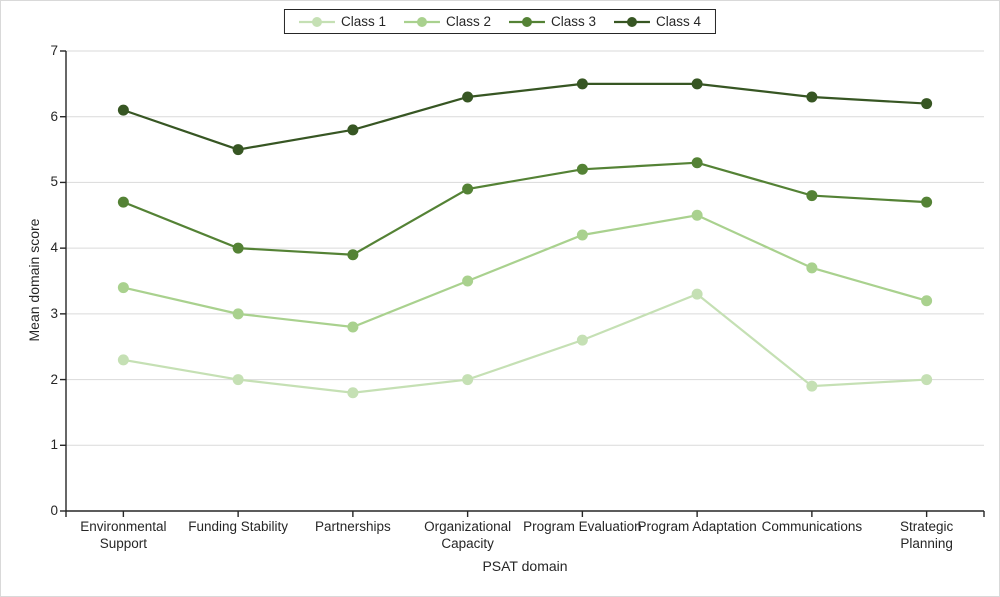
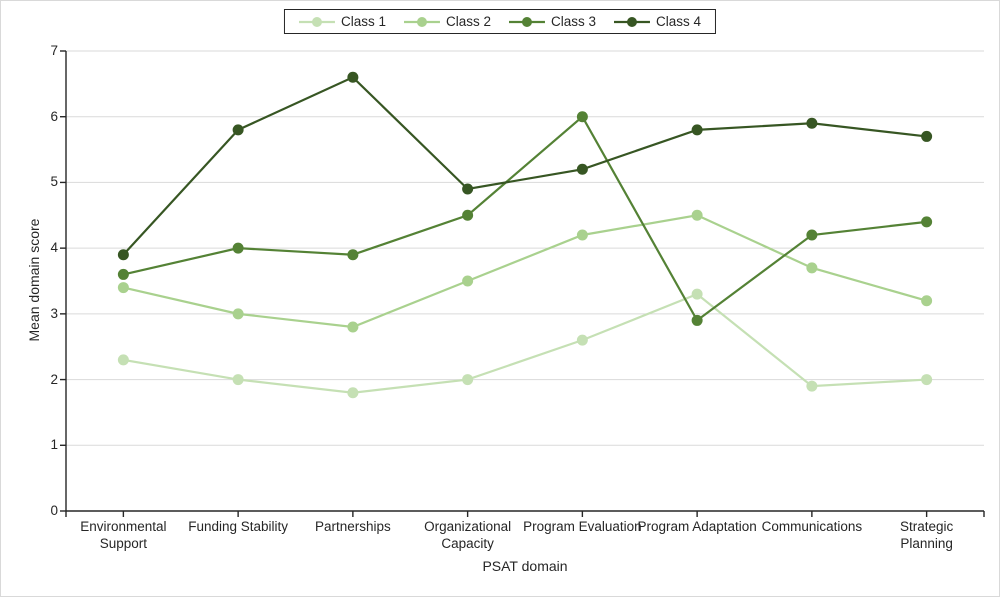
Class 3/Environmental Support: 4.7 -> 3.6
Class 4/Environmental Support: 6.1 -> 3.9
Class 4/Funding Stability: 5.5 -> 5.8
Class 4/Partnerships: 5.8 -> 6.6
Class 3/Organizational Capacity: 4.9 -> 4.5
Class 4/Organizational Capacity: 6.3 -> 4.9
Class 3/Program Evaluation: 5.2 -> 6.0
Class 4/Program Evaluation: 6.5 -> 5.2
Class 3/Program Adaptation: 5.3 -> 2.9
Class 4/Program Adaptation: 6.5 -> 5.8
Class 3/Communications: 4.8 -> 4.2
Class 4/Communications: 6.3 -> 5.9
Class 3/Strategic Planning: 4.7 -> 4.4
Class 4/Strategic Planning: 6.2 -> 5.7
